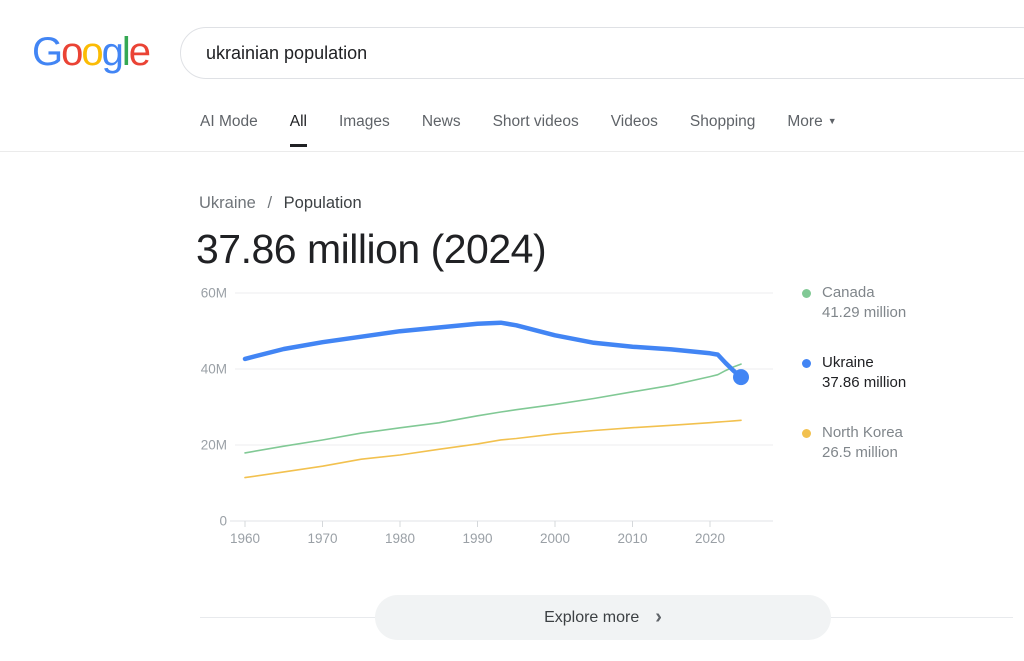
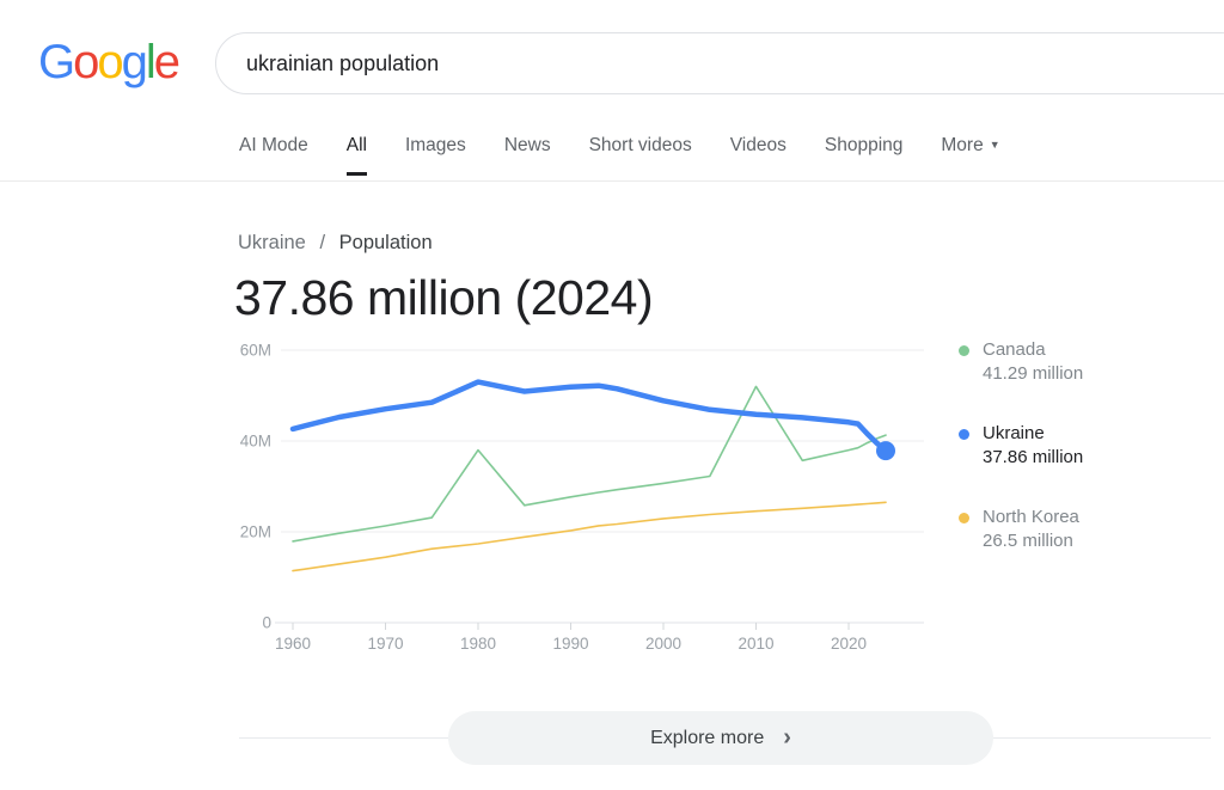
Canada/1980: 25M -> 38M
Ukraine/1980: 50M -> 53M
Canada/2010: 34M -> 52M
